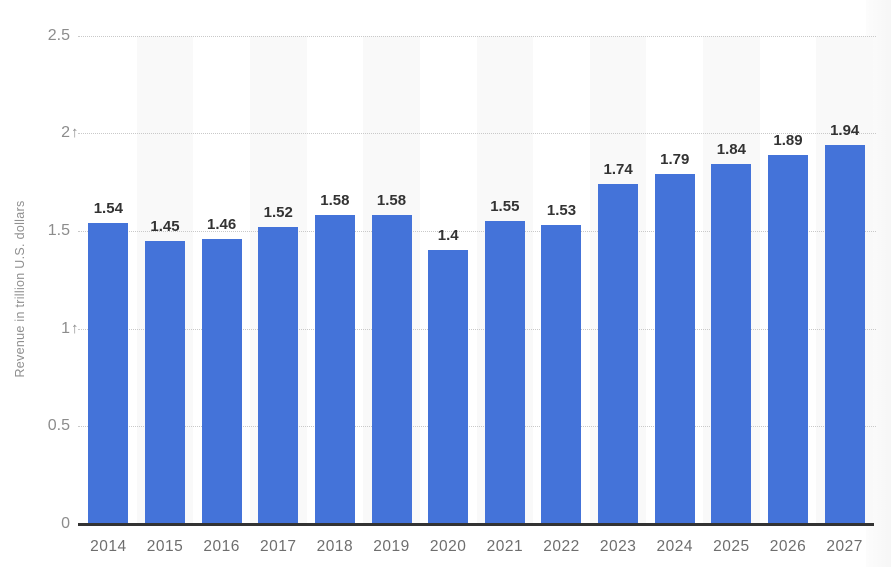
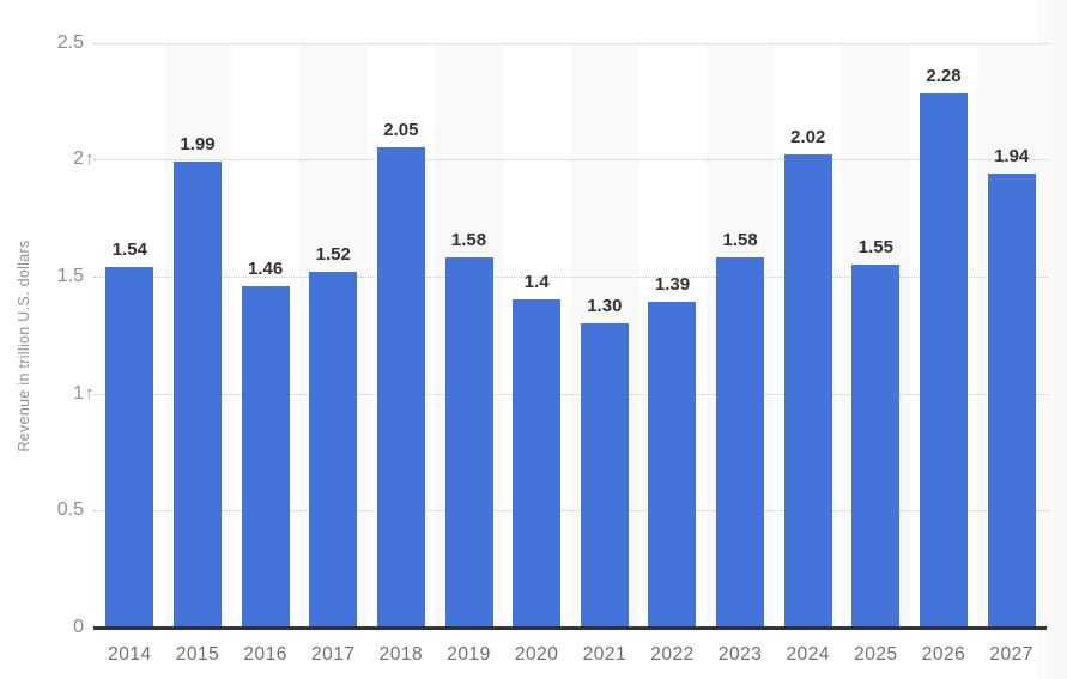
2015: 1.45 -> 1.99
2018: 1.58 -> 2.05
2021: 1.55 -> 1.30
2022: 1.53 -> 1.39
2023: 1.74 -> 1.58
2024: 1.79 -> 2.02
2025: 1.84 -> 1.55
2026: 1.89 -> 2.28
